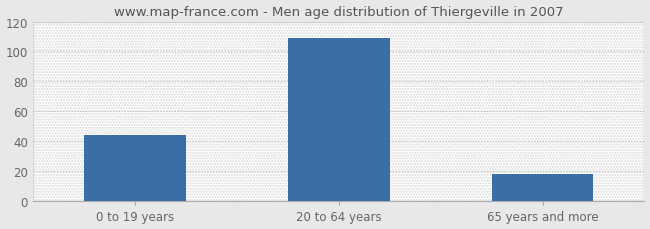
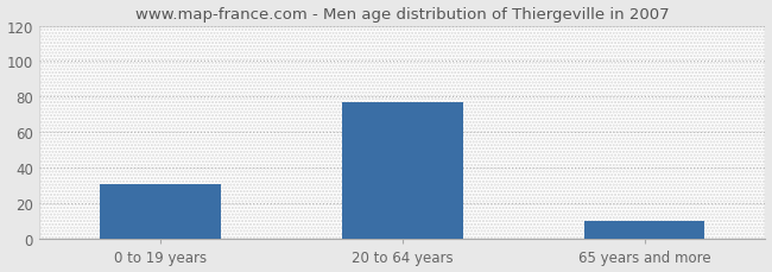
0 to 19 years: 44 -> 31
20 to 64 years: 109 -> 77
65 years and more: 18 -> 10
